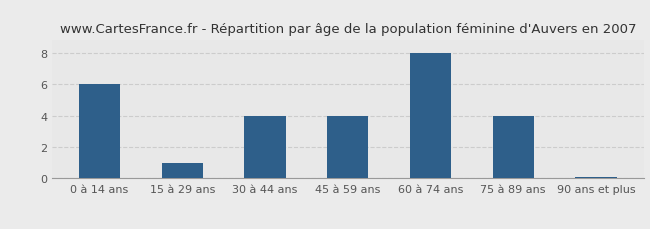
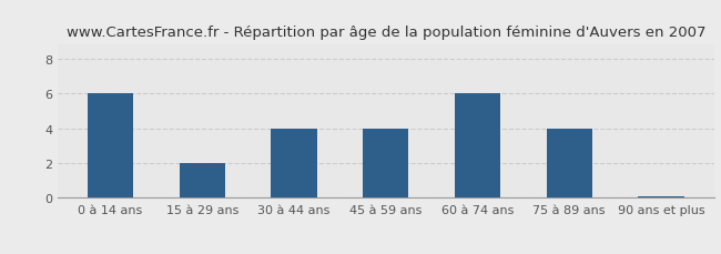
15 à 29 ans: 1.0 -> 2.0
60 à 74 ans: 8.0 -> 6.0
